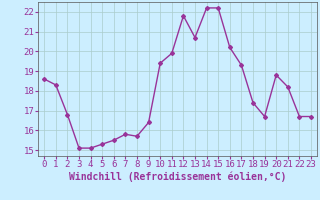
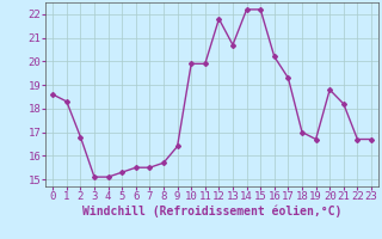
7: 15.8 -> 15.5
10: 19.4 -> 19.9
18: 17.4 -> 17.0
